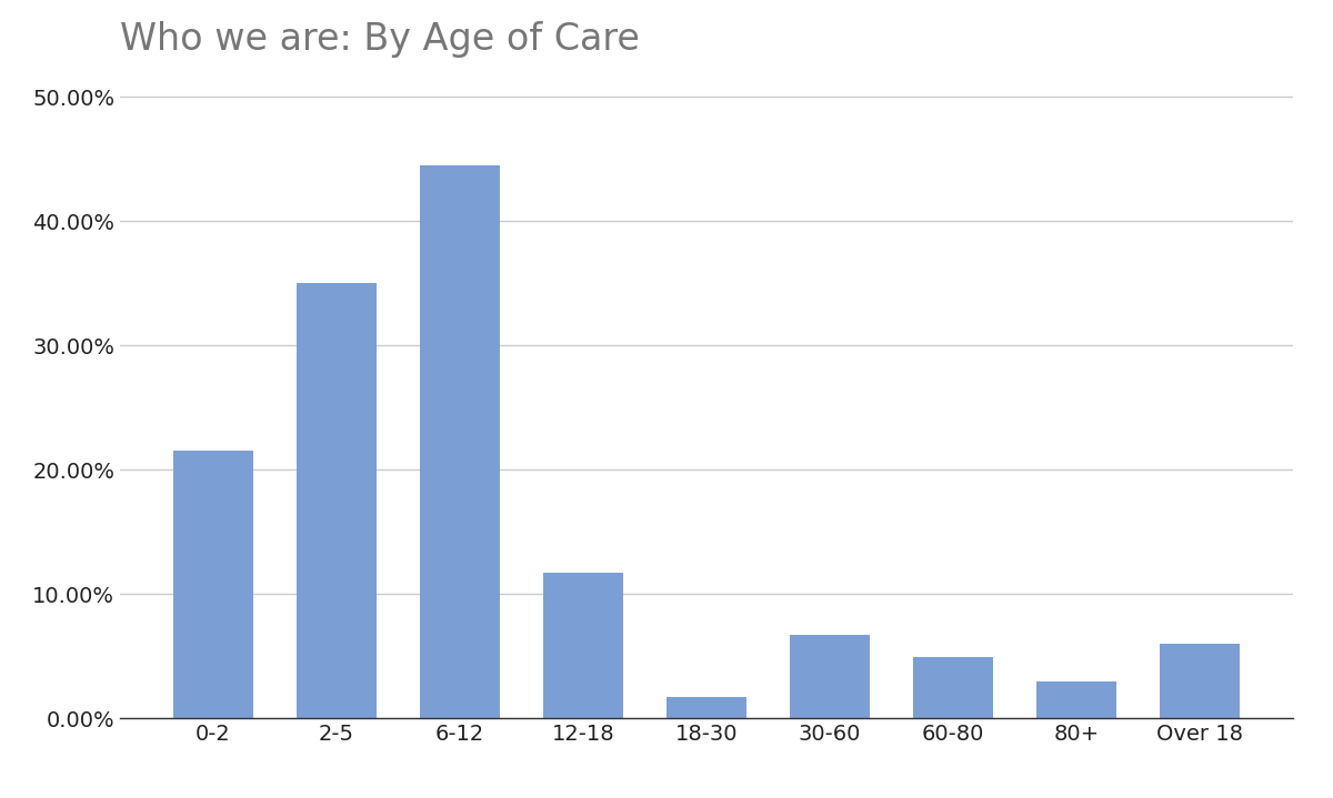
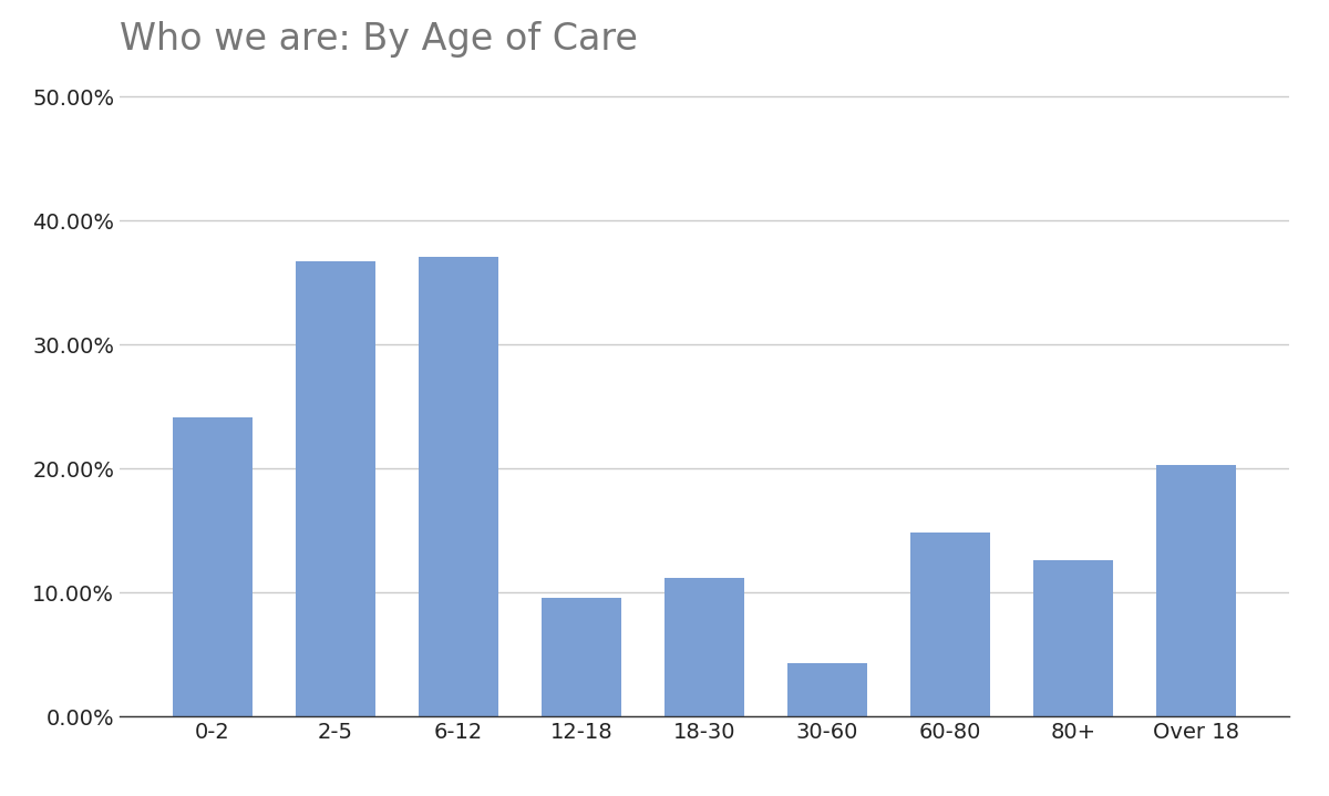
0-2: 21.5% -> 24.1%
2-5: 35.0% -> 36.7%
6-12: 44.5% -> 37.1%
12-18: 11.7% -> 9.6%
18-30: 1.7% -> 11.2%
30-60: 6.7% -> 4.3%
60-80: 4.9% -> 14.8%
80+: 3.0% -> 12.6%
Over 18: 6.0% -> 20.3%
